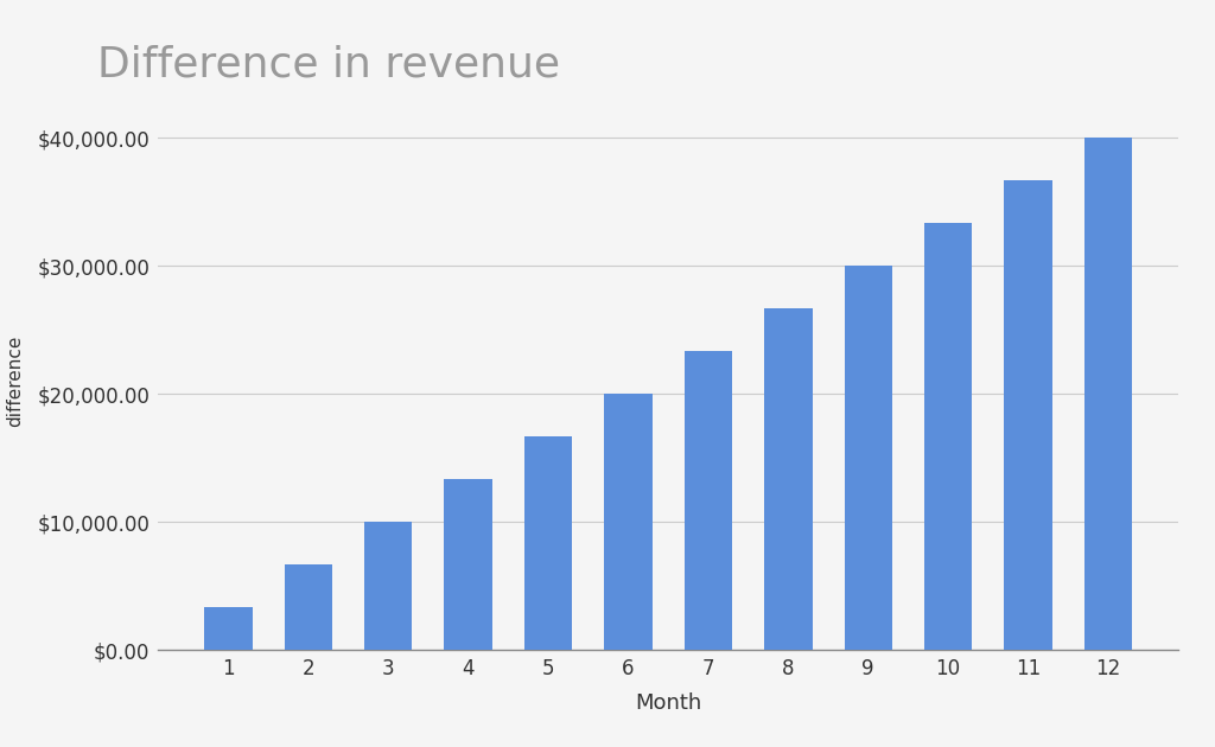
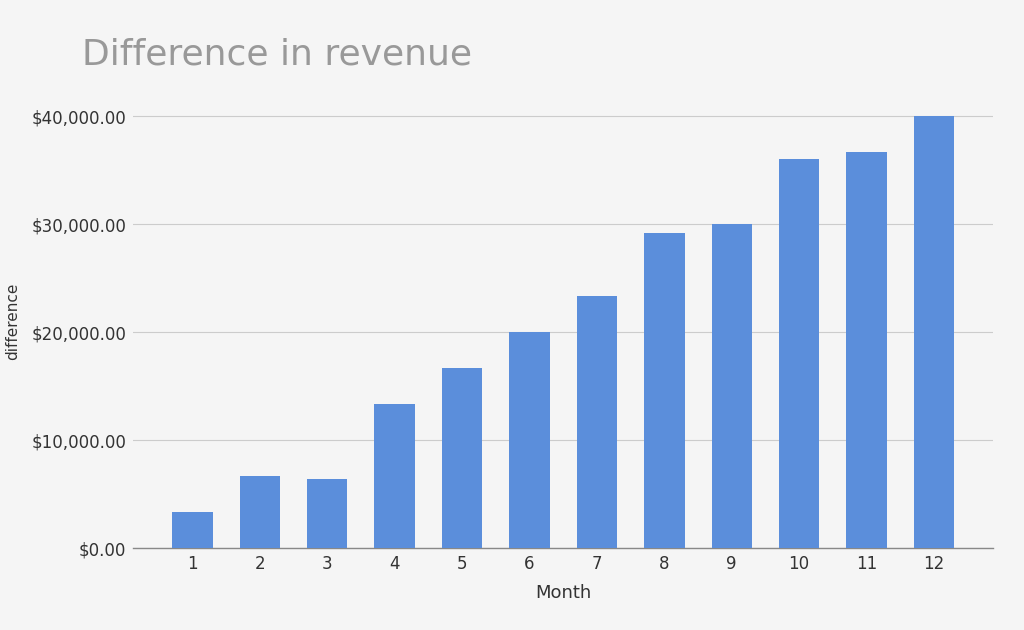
3: $10,000 -> $6,400
8: $26,700 -> $29,200
10: $33,300 -> $36,000
